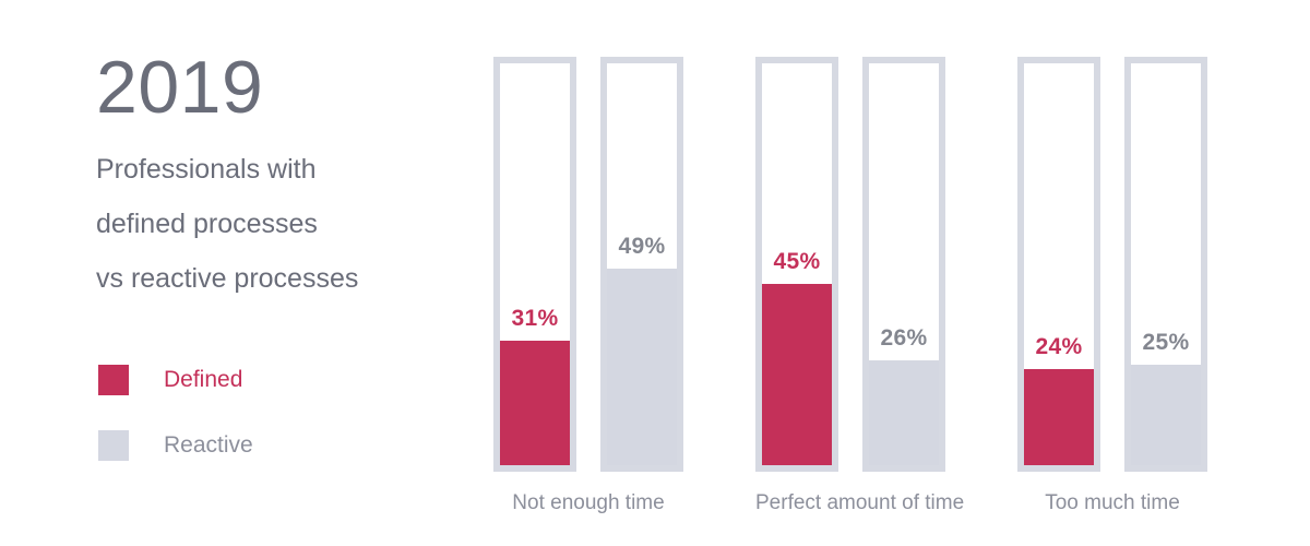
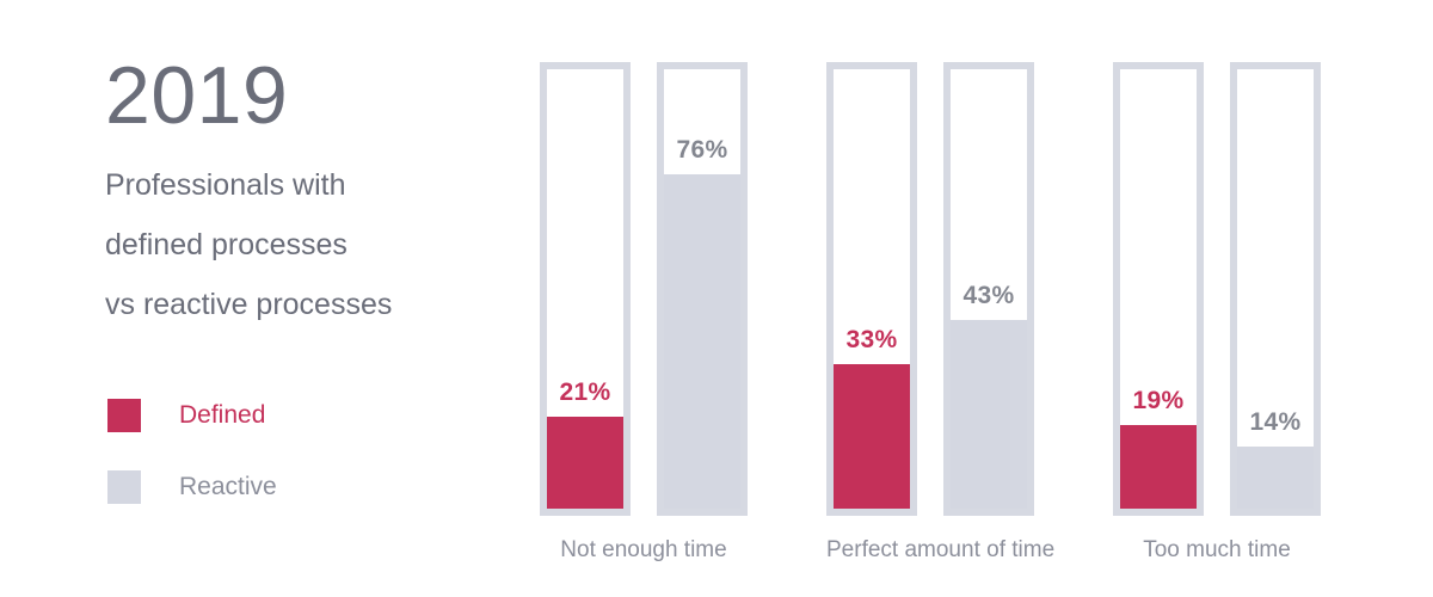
Defined/Not enough time: 31% -> 21%
Reactive/Not enough time: 49% -> 76%
Defined/Perfect amount of time: 45% -> 33%
Reactive/Perfect amount of time: 26% -> 43%
Defined/Too much time: 24% -> 19%
Reactive/Too much time: 25% -> 14%
